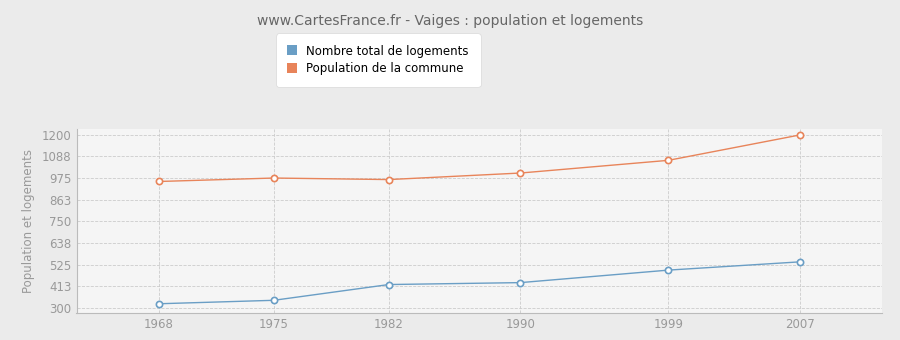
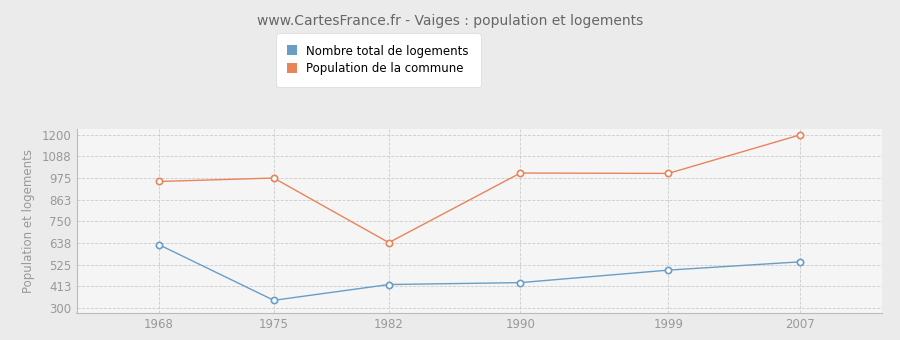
Nombre total de logements/1968: 320 -> 630
Population de la commune/1982: 970 -> 640
Population de la commune/1999: 1070 -> 1000
